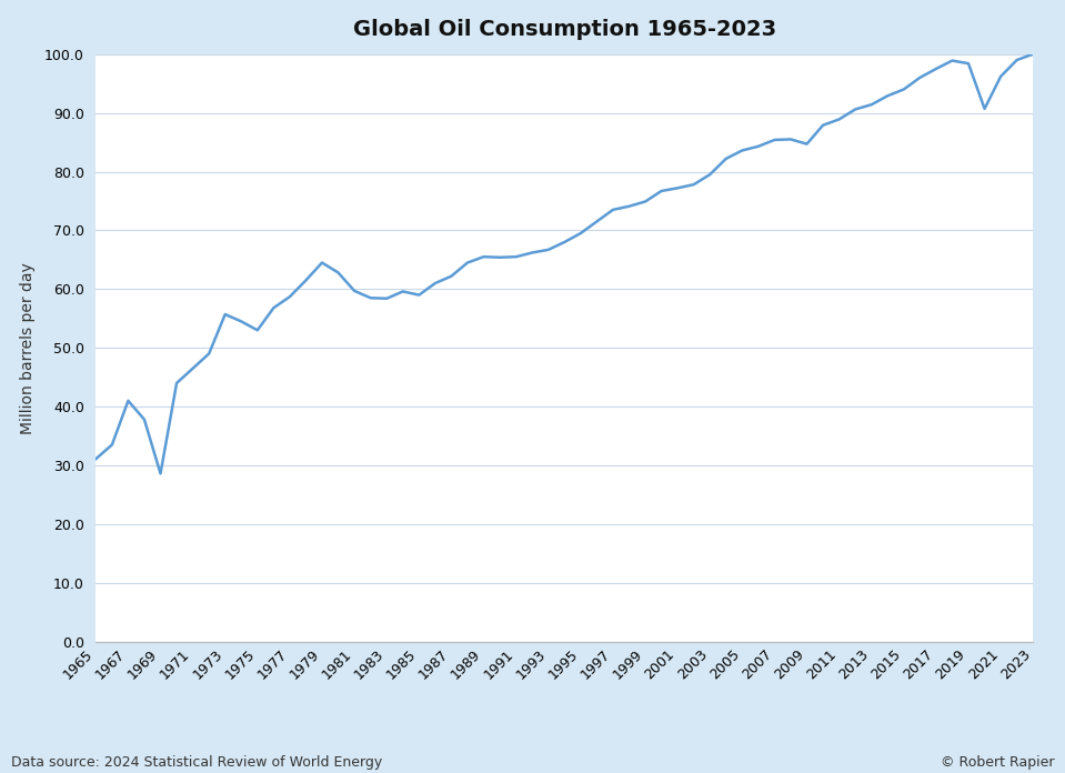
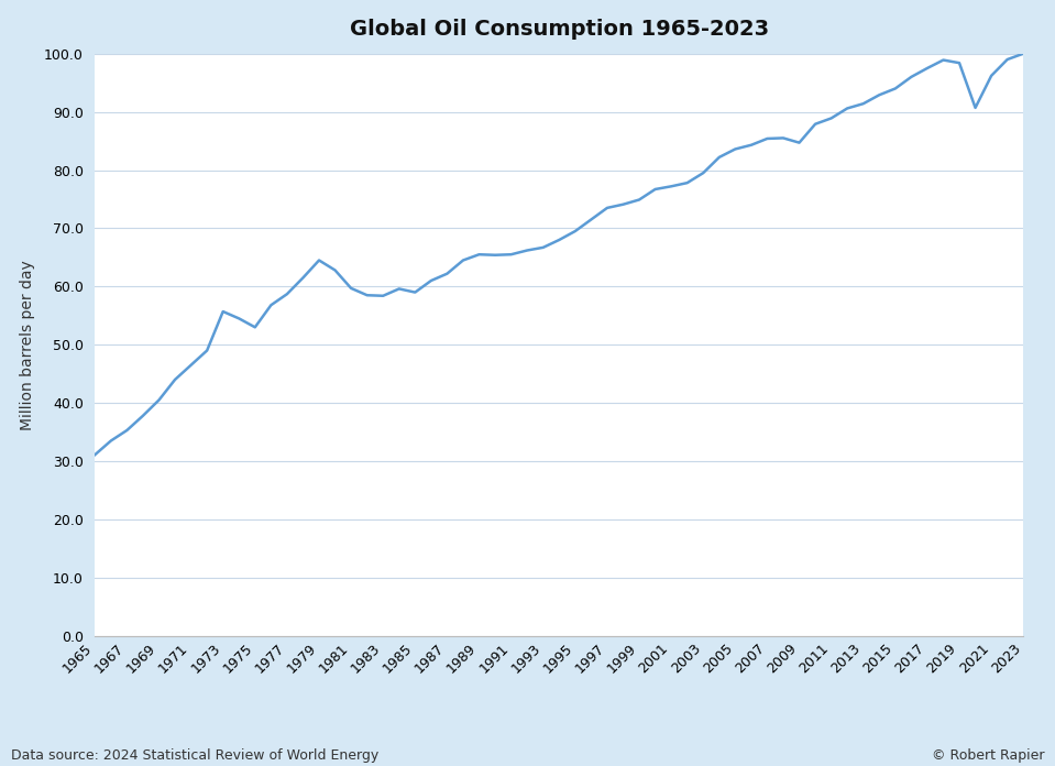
1967: 41.0 -> 35.3
1969: 28.6 -> 40.5
